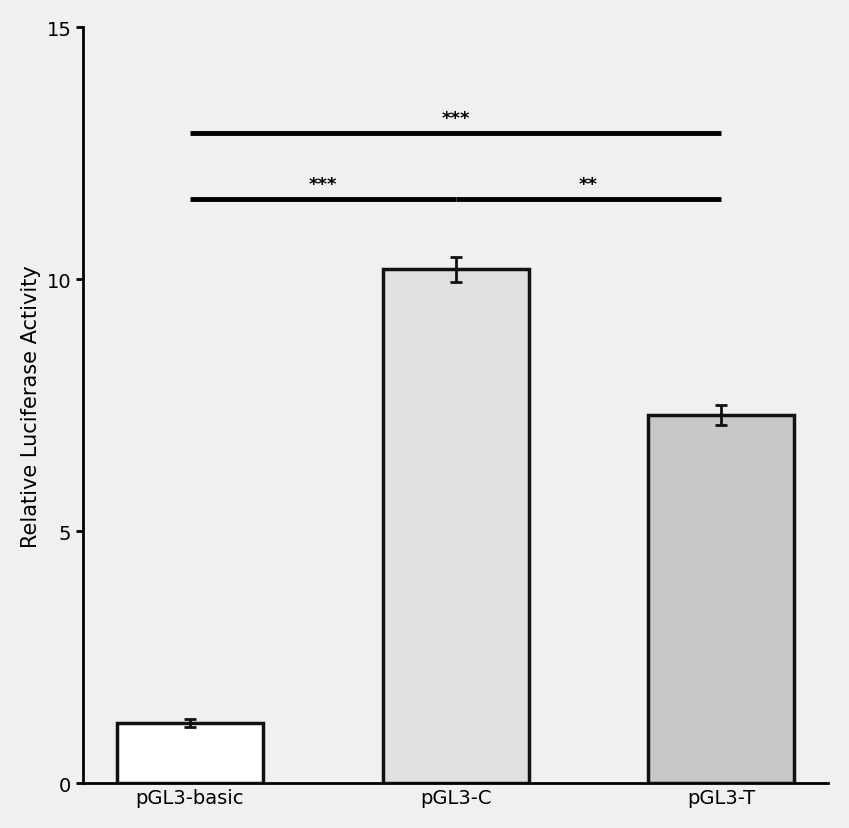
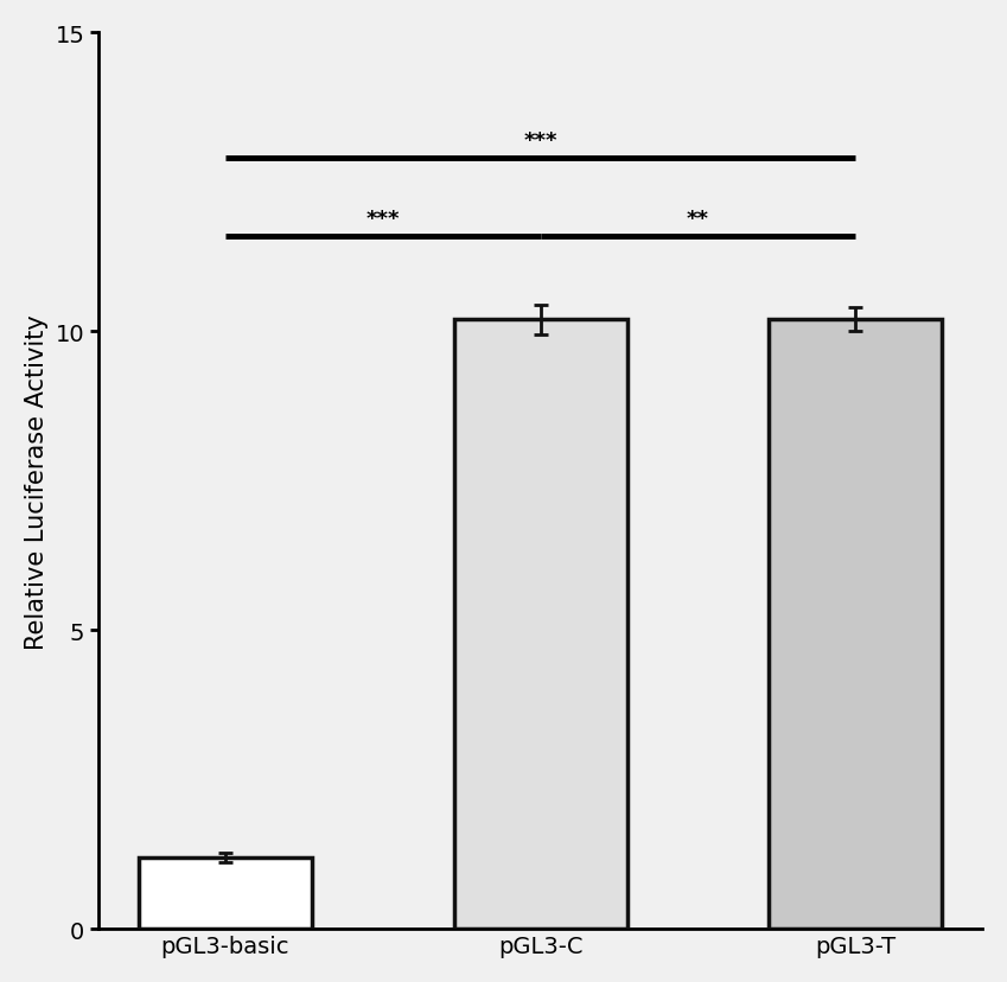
pGL3-T: 7.3 -> 10.2
